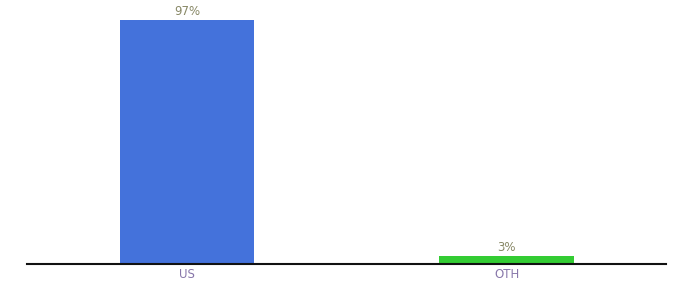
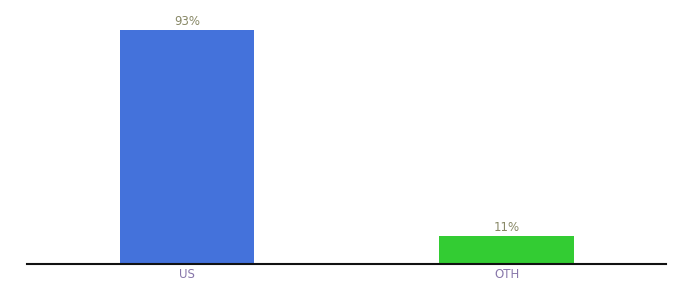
US: 97% -> 93%
OTH: 3% -> 11%
